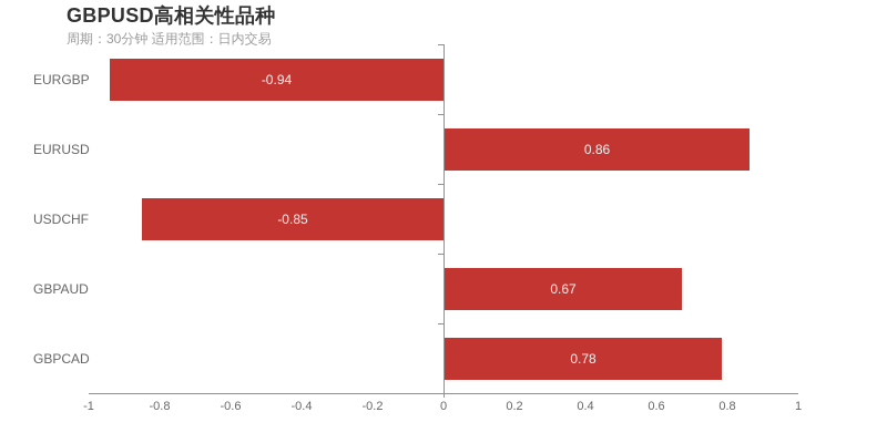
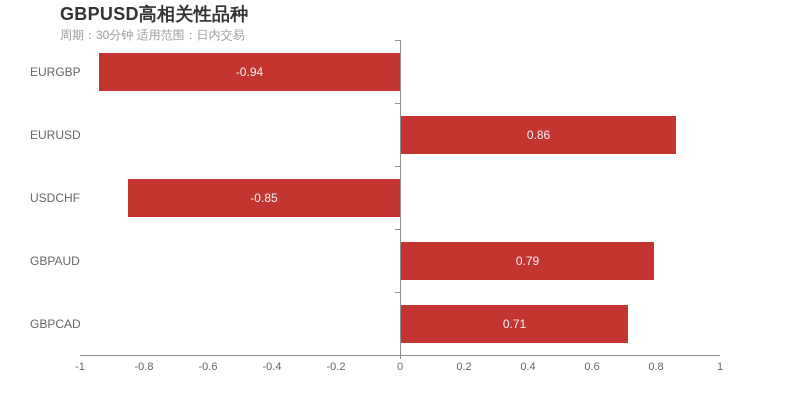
GBPAUD: 0.67 -> 0.79
GBPCAD: 0.78 -> 0.71
